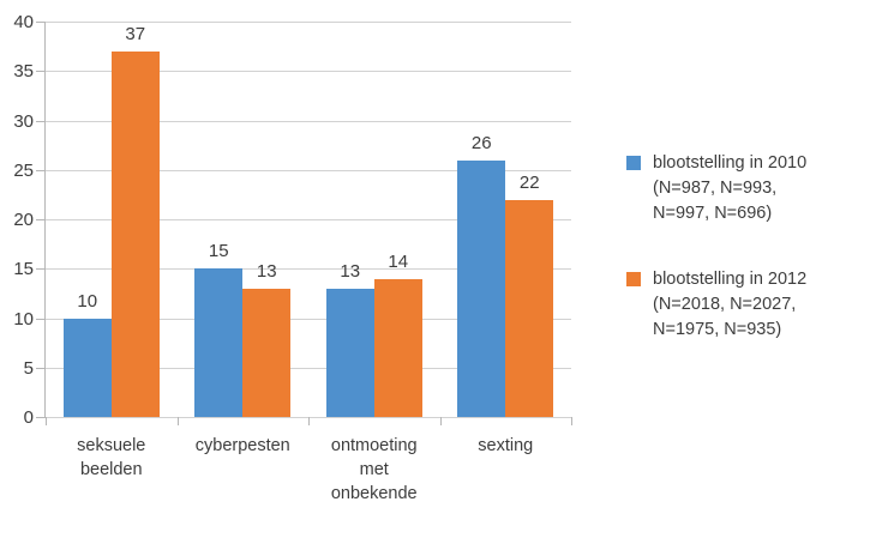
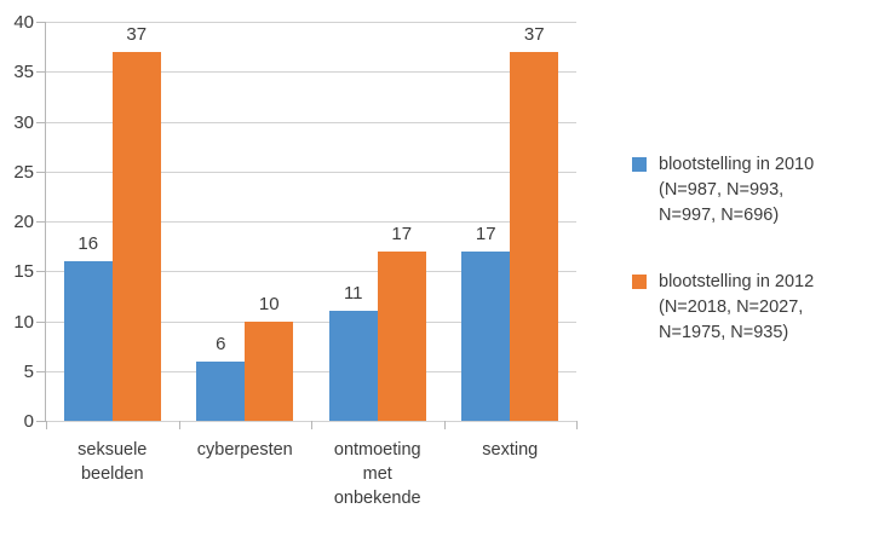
blootstelling in 2010 (N=987, N=993, N=997, N=696)/seksuele beelden: 10 -> 16
blootstelling in 2010 (N=987, N=993, N=997, N=696)/cyberpesten: 15 -> 6
blootstelling in 2012 (N=2018, N=2027, N=1975, N=935)/cyberpesten: 13 -> 10
blootstelling in 2010 (N=987, N=993, N=997, N=696)/ontmoeting met onbekende: 13 -> 11
blootstelling in 2012 (N=2018, N=2027, N=1975, N=935)/ontmoeting met onbekende: 14 -> 17
blootstelling in 2010 (N=987, N=993, N=997, N=696)/sexting: 26 -> 17
blootstelling in 2012 (N=2018, N=2027, N=1975, N=935)/sexting: 22 -> 37
